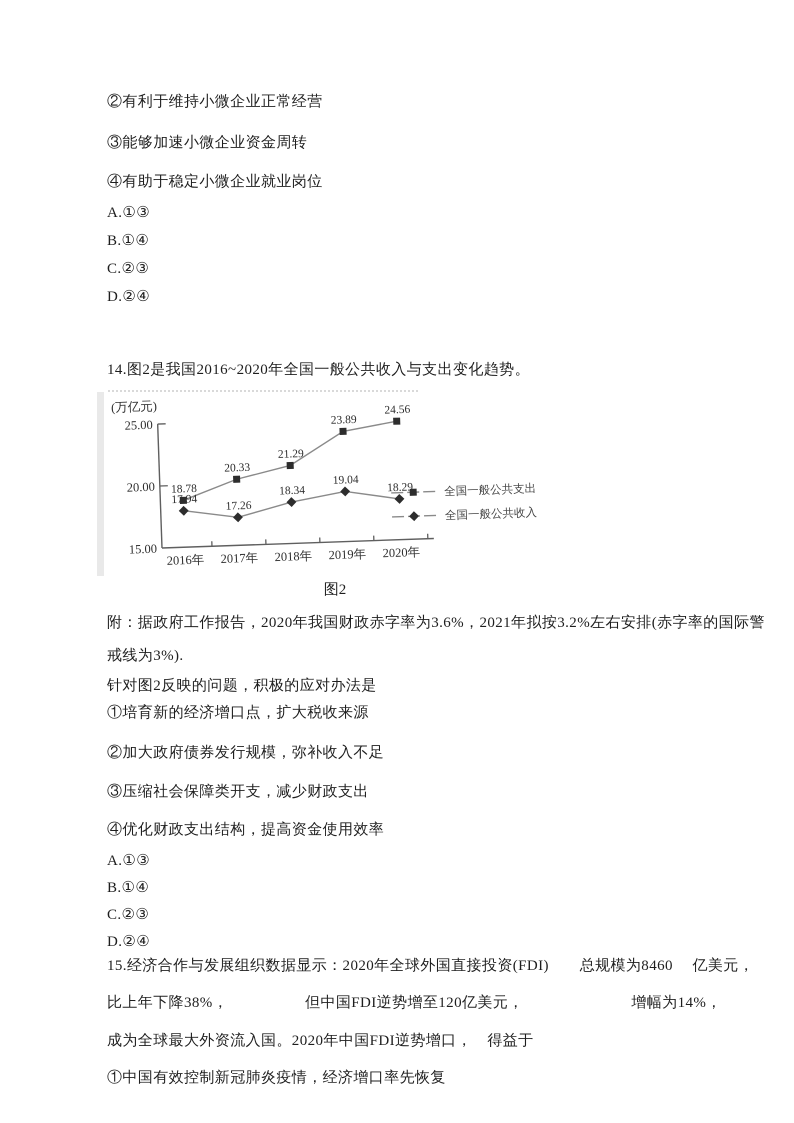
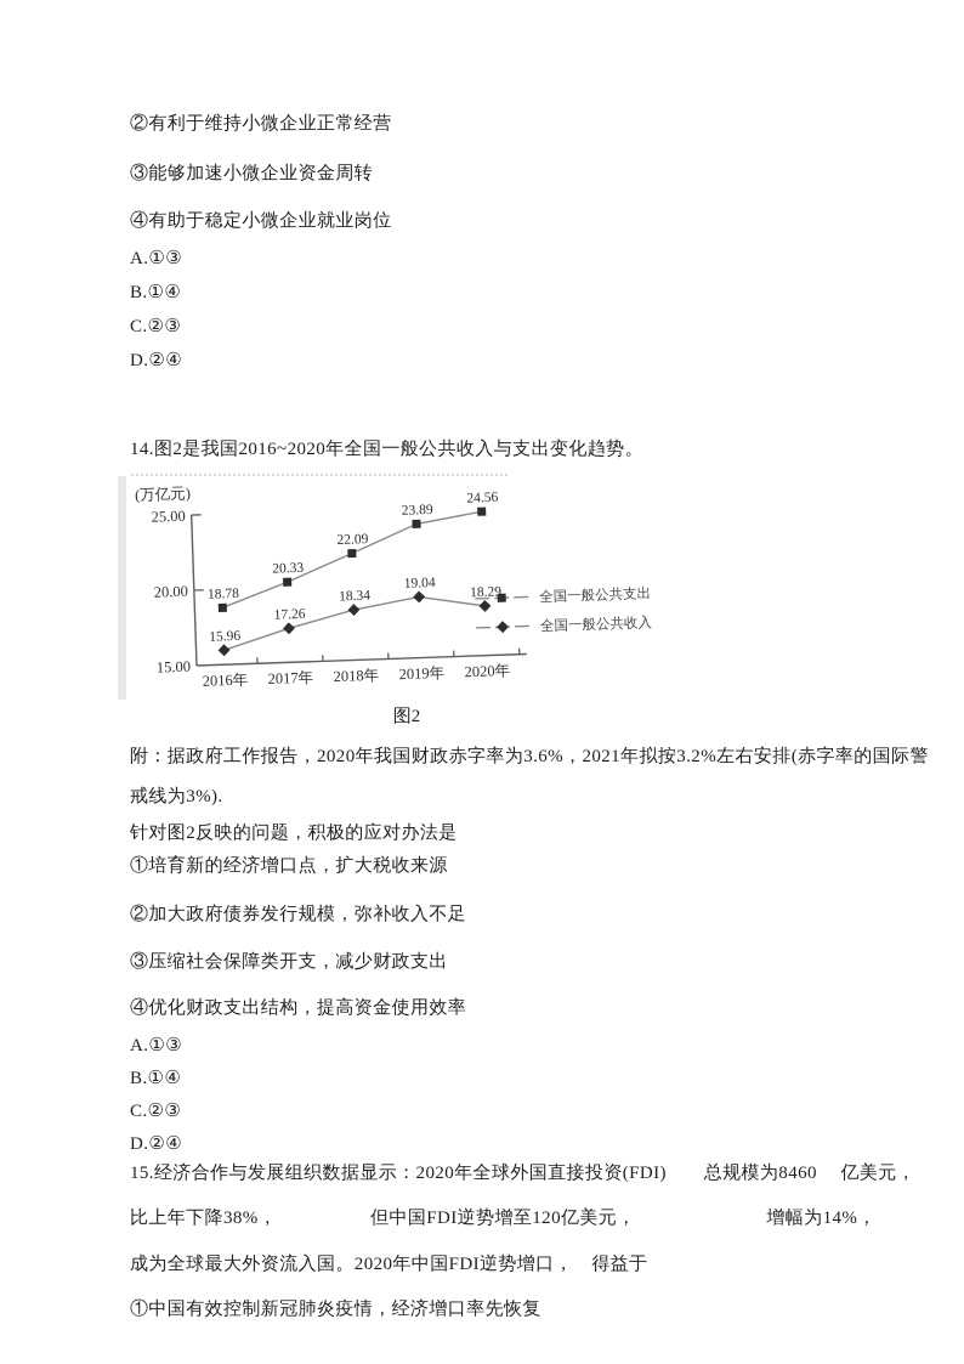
全国一般公共收入/2016年: 17.94 -> 15.96
全国一般公共支出/2018年: 21.29 -> 22.09
